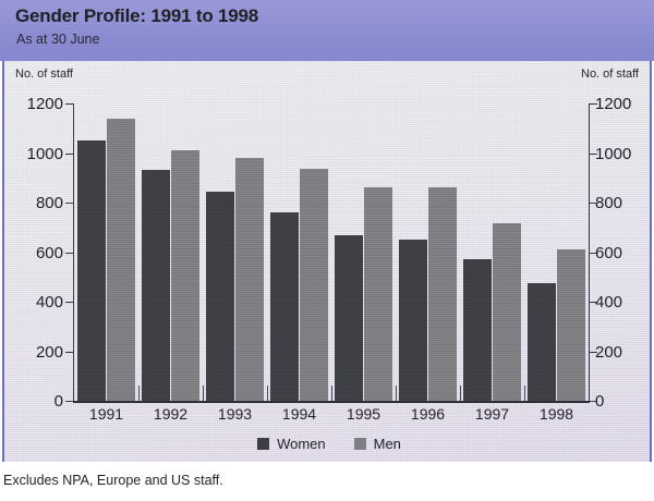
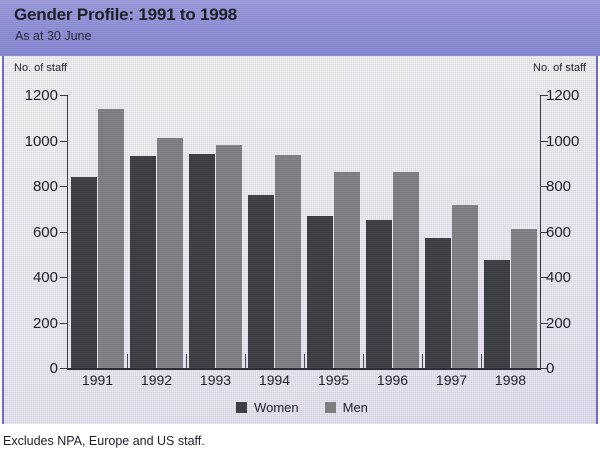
Women/1991: 1050 -> 840
Women/1993: 840 -> 940
